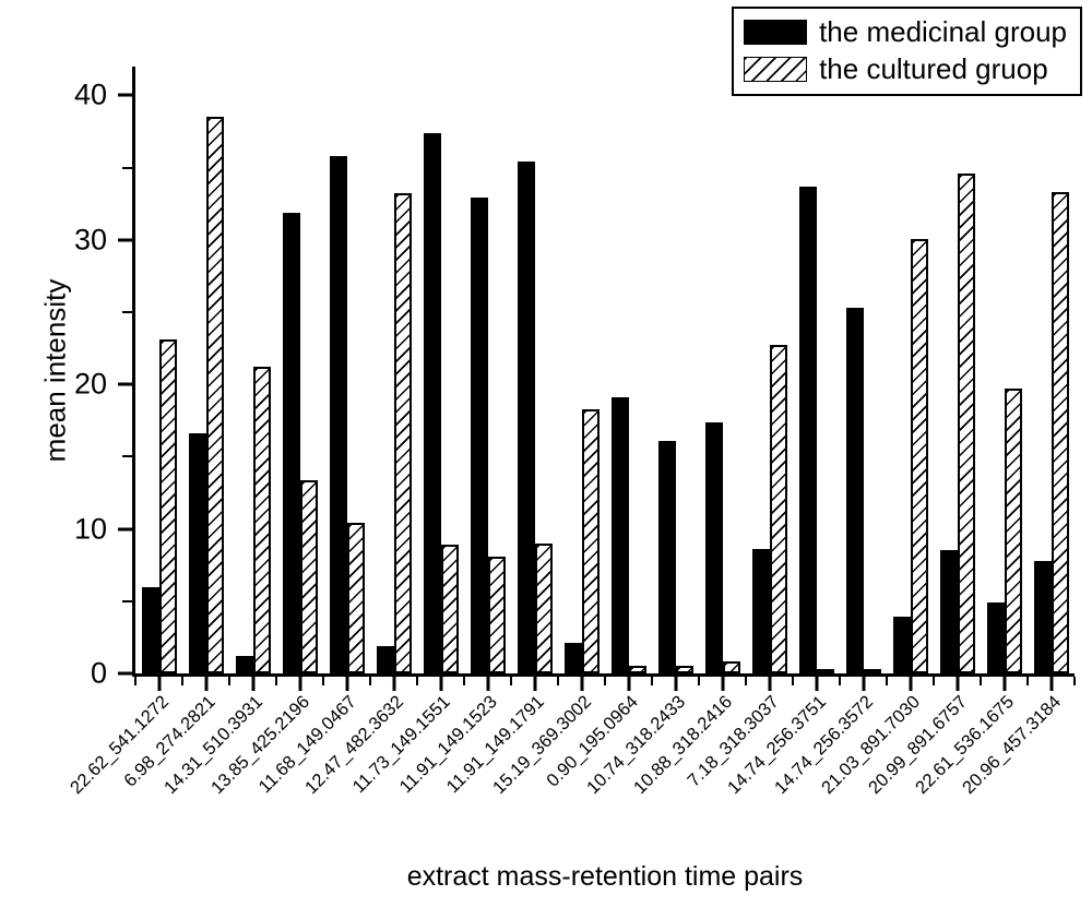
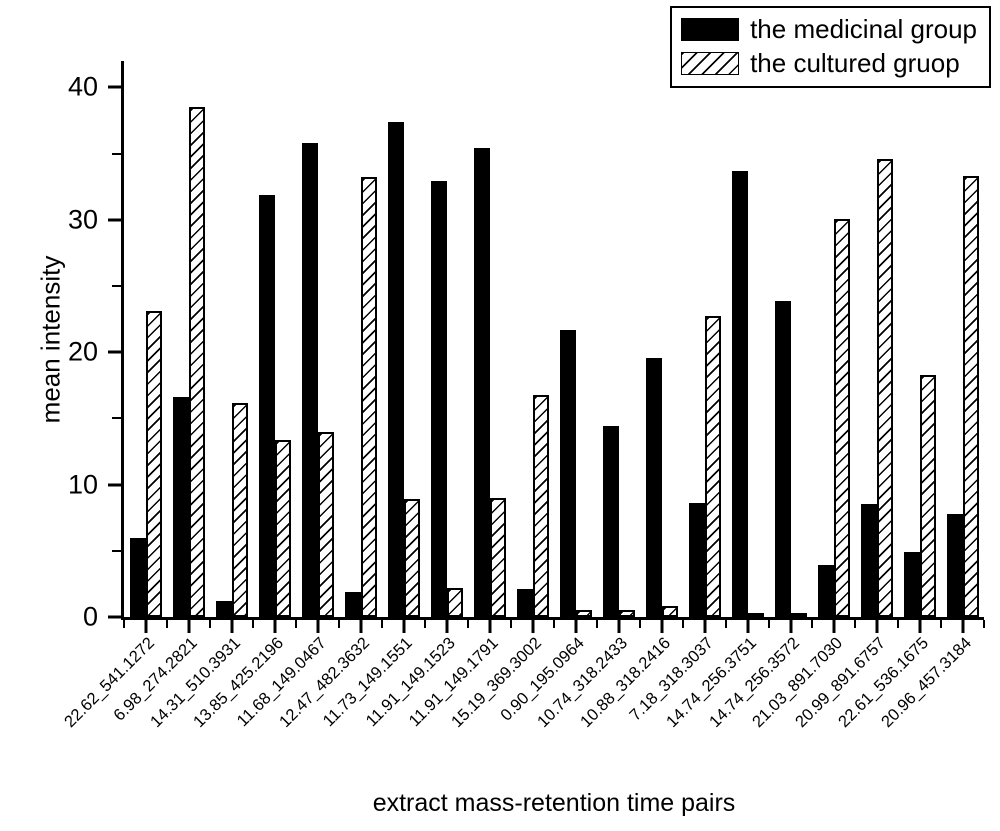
the cultured gruop/14.31_510.3931: 21.2 -> 16.2
the cultured gruop/11.68_149.0467: 10.4 -> 14.0
the cultured gruop/11.91_149.1523: 8.1 -> 2.2
the cultured gruop/15.19_369.3002: 18.3 -> 16.8
the medicinal group/0.90_195.0964: 19.1 -> 21.7
the medicinal group/10.74_318.2433: 16.1 -> 14.4
the medicinal group/10.88_318.2416: 17.4 -> 19.6
the medicinal group/14.74_256.3572: 25.3 -> 23.9
the cultured gruop/22.61_536.1675: 19.7 -> 18.3
